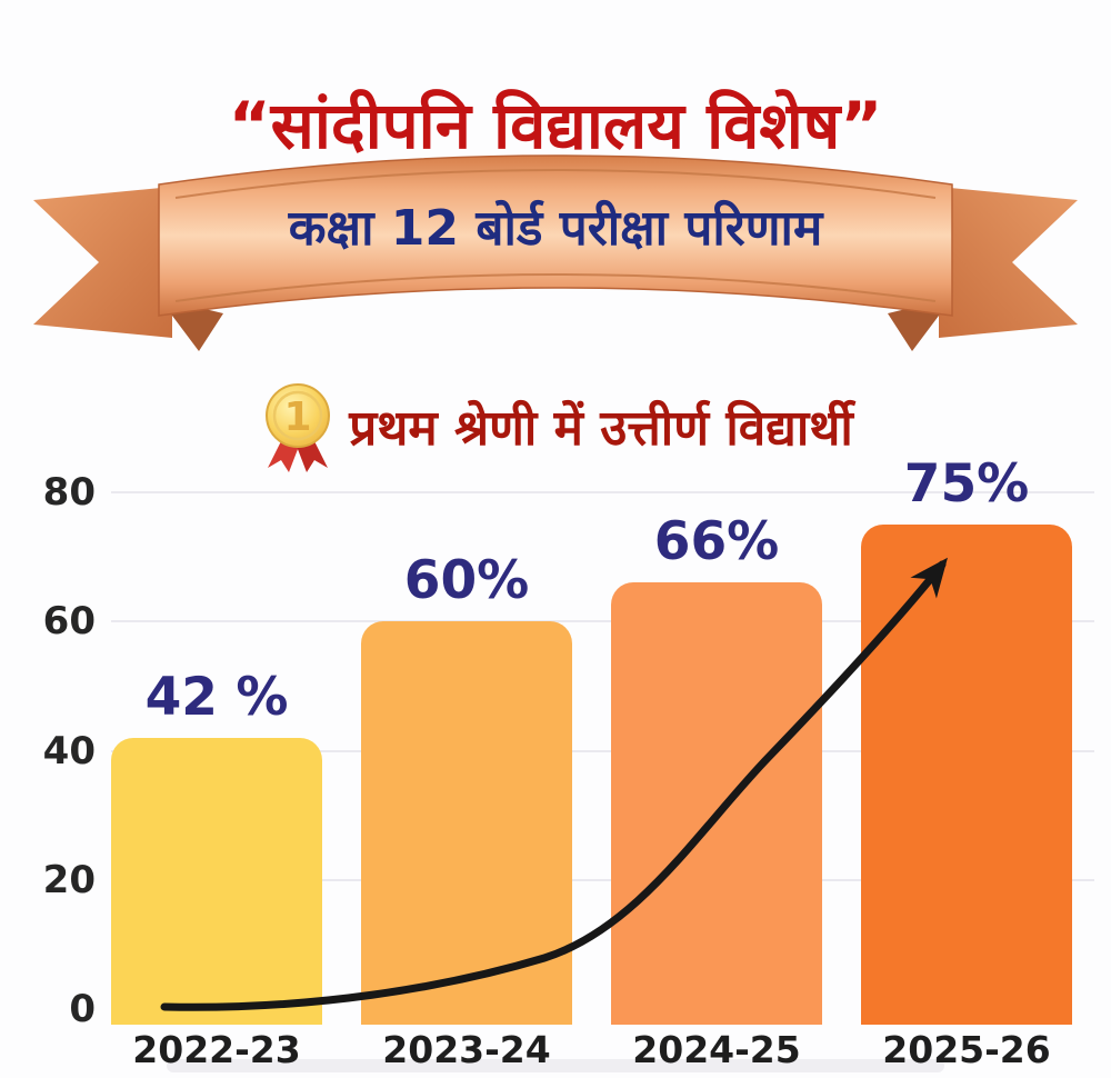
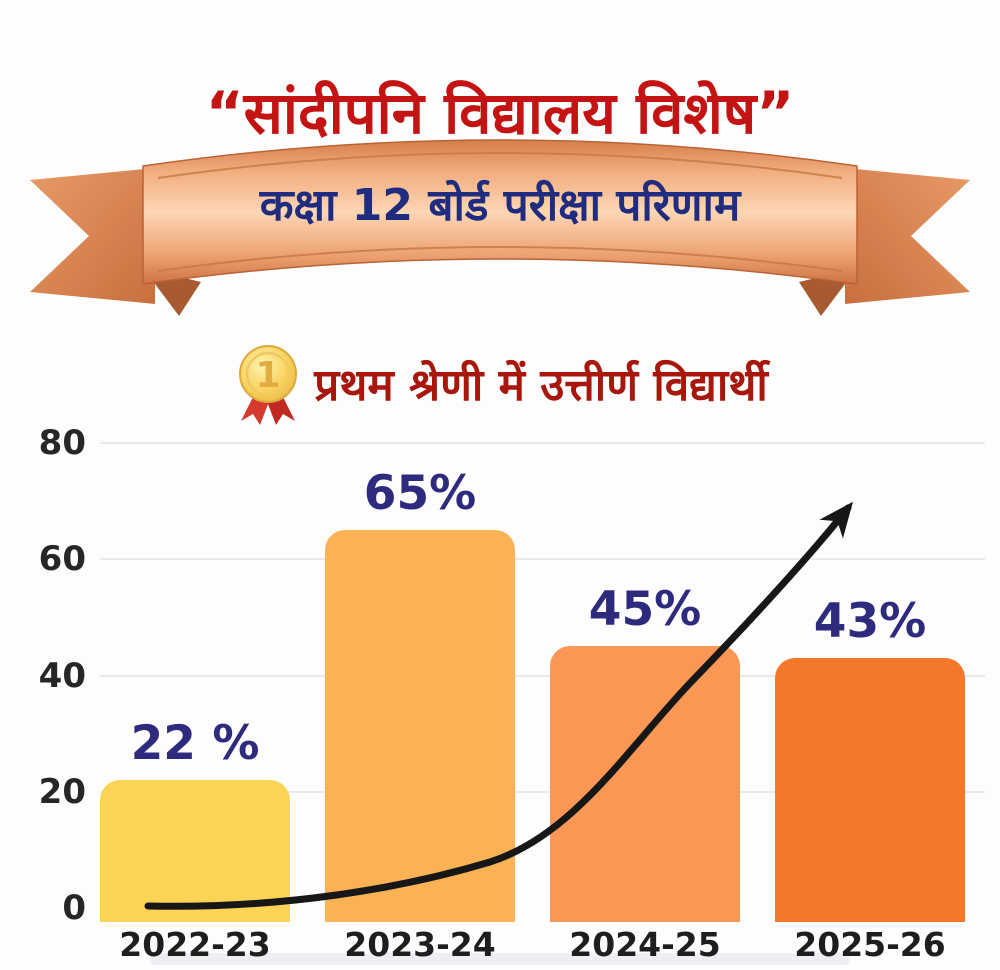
2022-23: 42 -> 22
2023-24: 60% -> 65%
2024-25: 66% -> 45%
2025-26: 75% -> 43%
